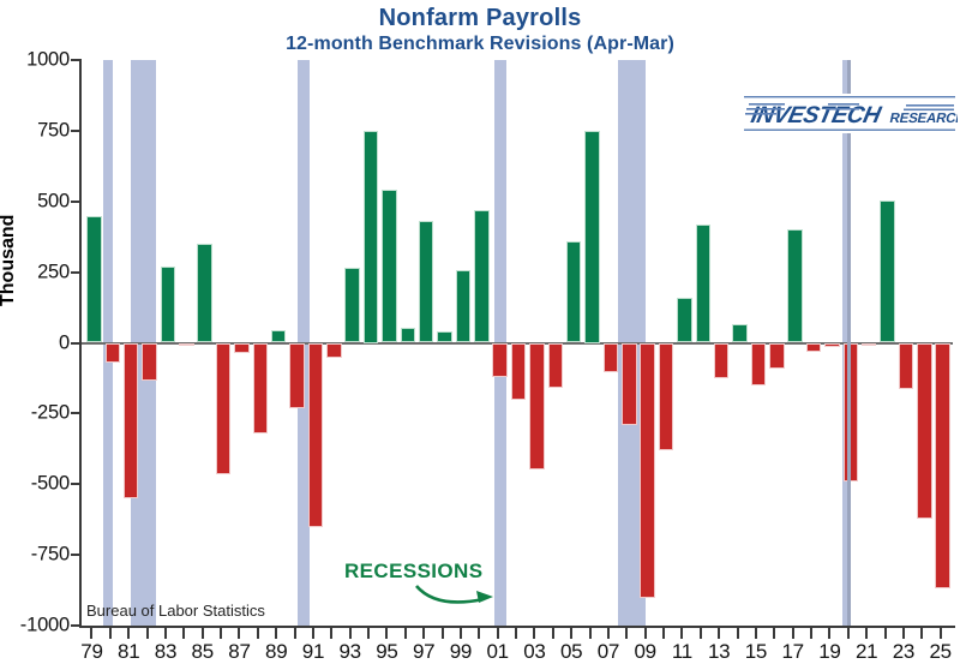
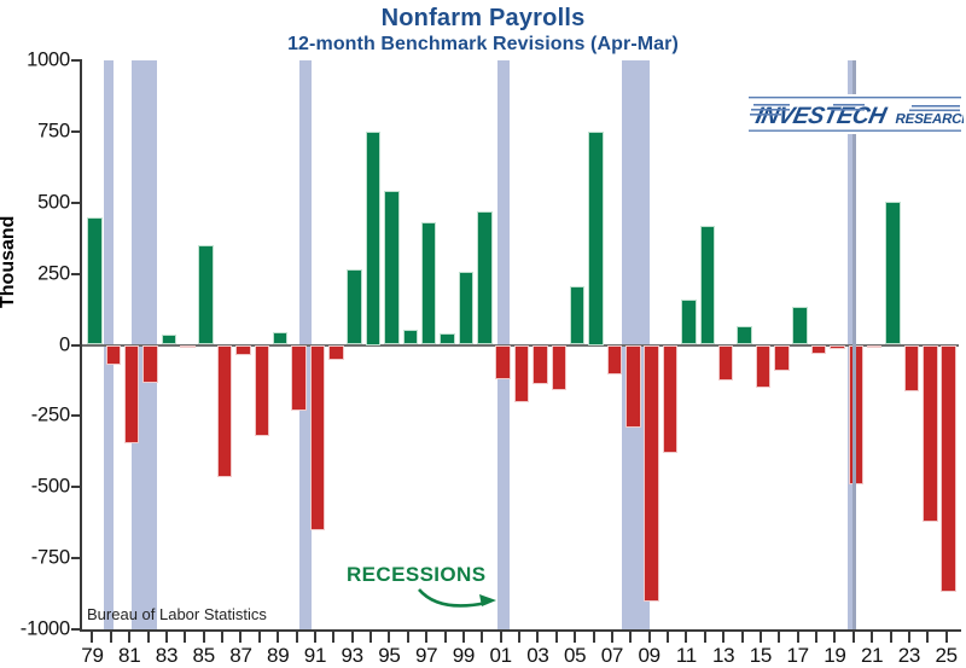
81: -550 -> -340
83: 270 -> 40
03: -450 -> -140
05: 360 -> 200
17: 400 -> 140
